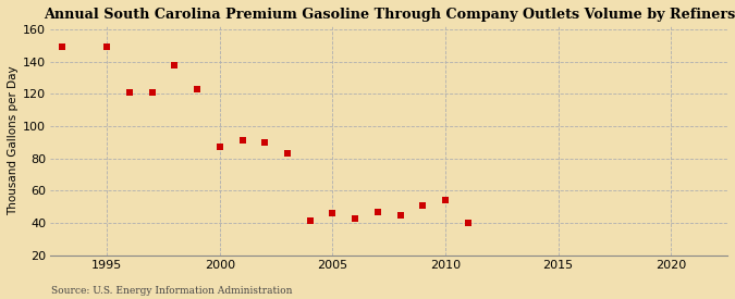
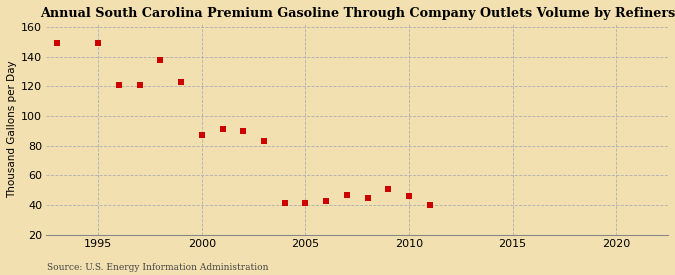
2005: 46 -> 41
2010: 54 -> 46
